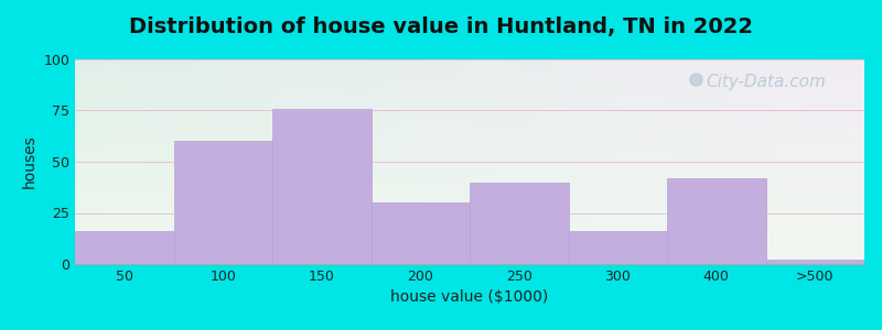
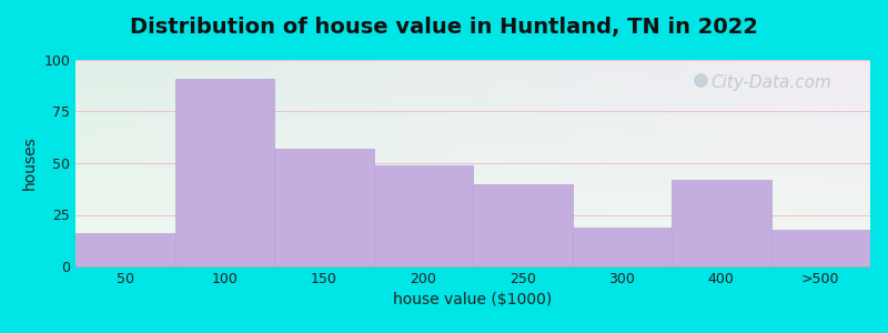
100: 60 -> 91
150: 76 -> 57
200: 30 -> 49
300: 16 -> 19
>500: 2 -> 18
